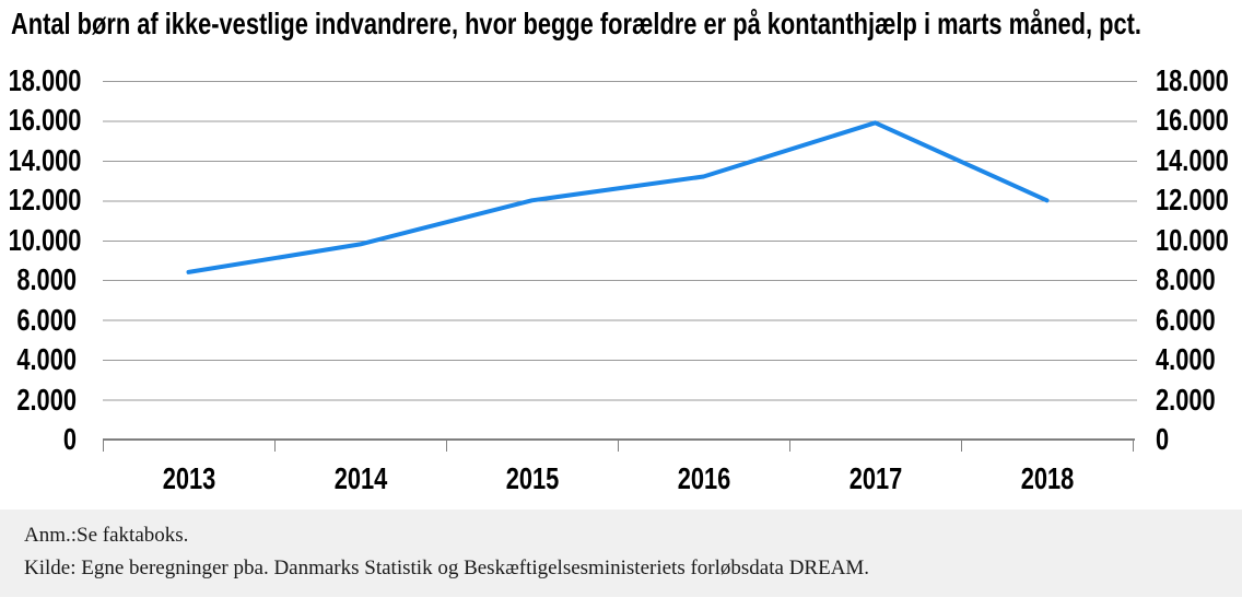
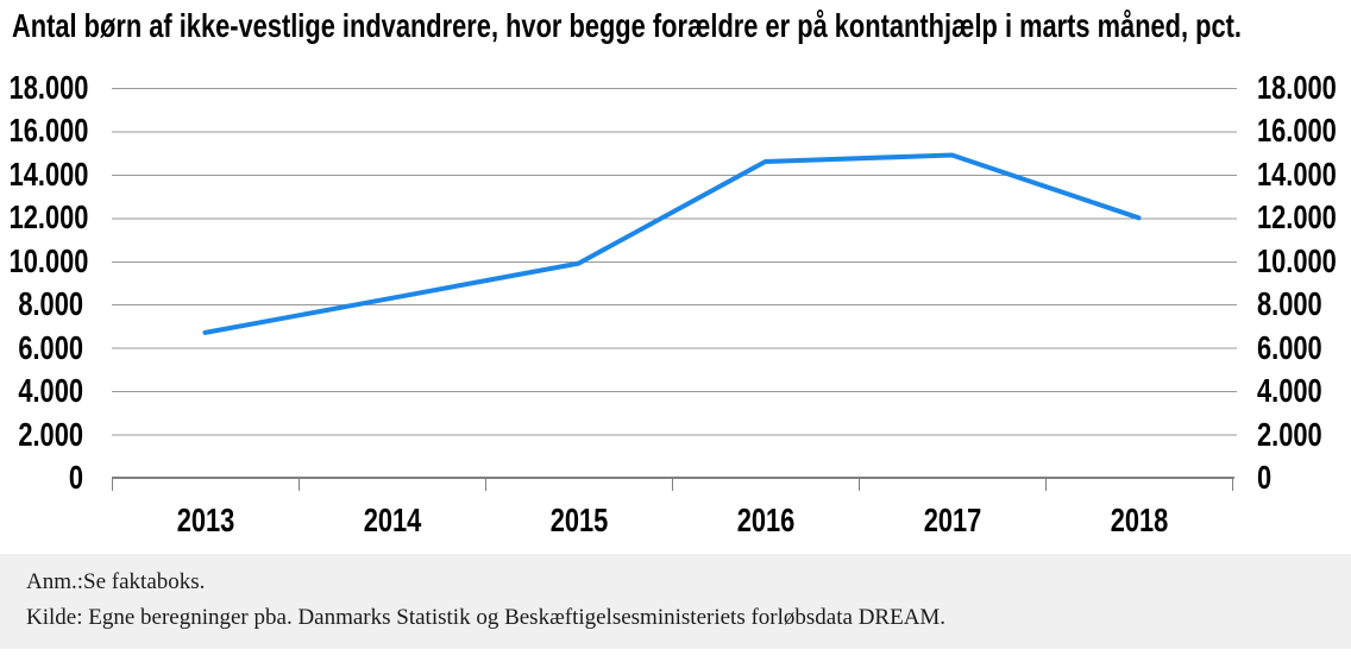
2013: 8400 -> 6700
2014: 9800 -> 8300
2015: 12000 -> 9900
2016: 13200 -> 14600
2017: 15900 -> 14900
